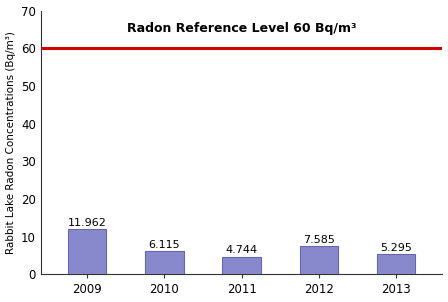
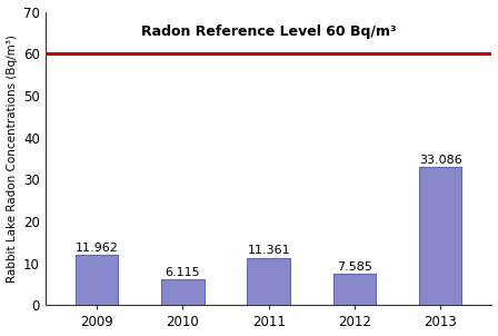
2011: 4.744 -> 11.361
2013: 5.295 -> 33.086
